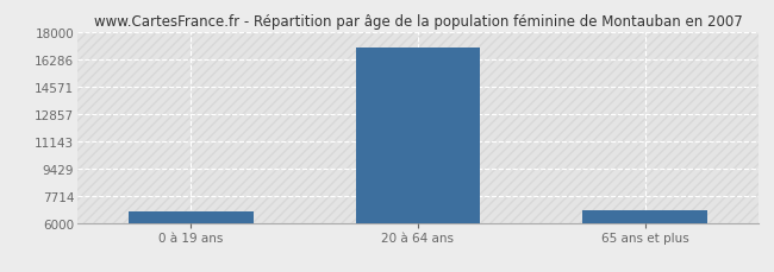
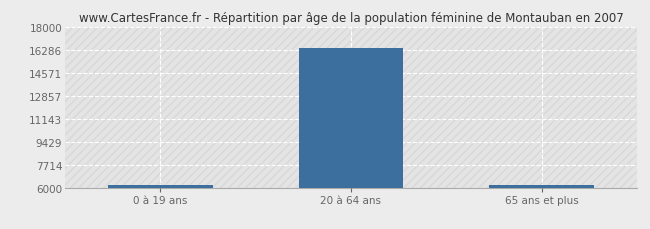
0 à 19 ans: 6700 -> 6200
20 à 64 ans: 17000 -> 16400
65 ans et plus: 6800 -> 6200
